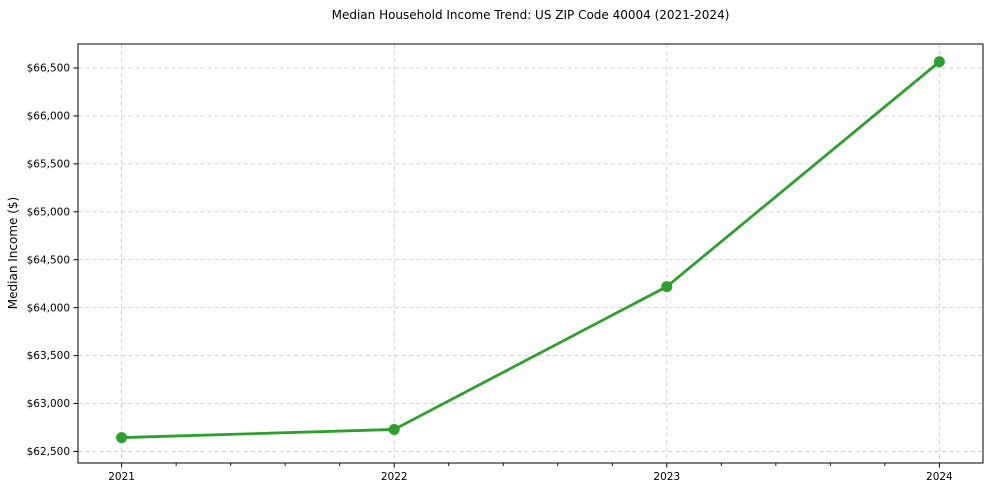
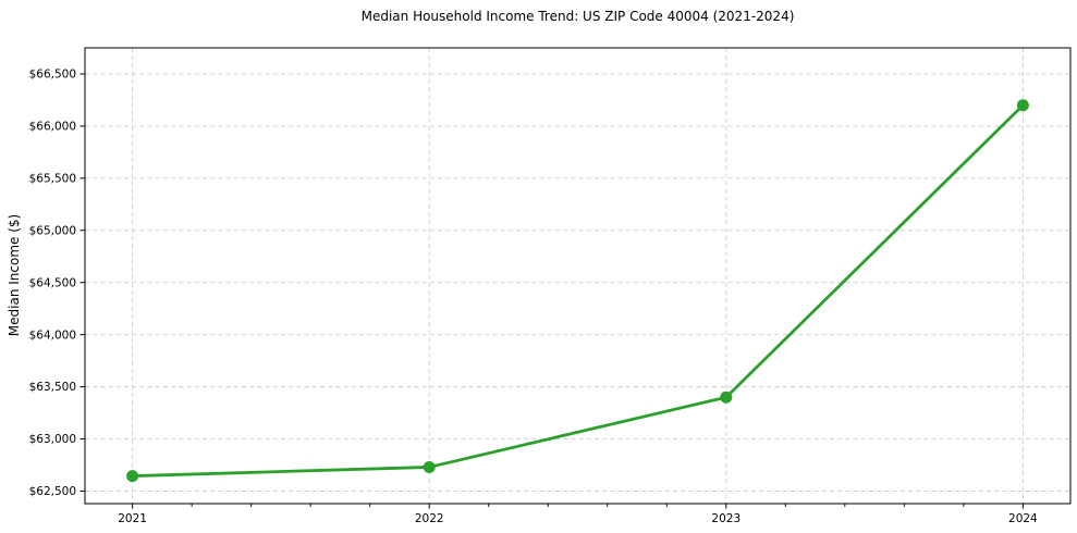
2023: $64200 -> $63400
2024: $66600 -> $66200
